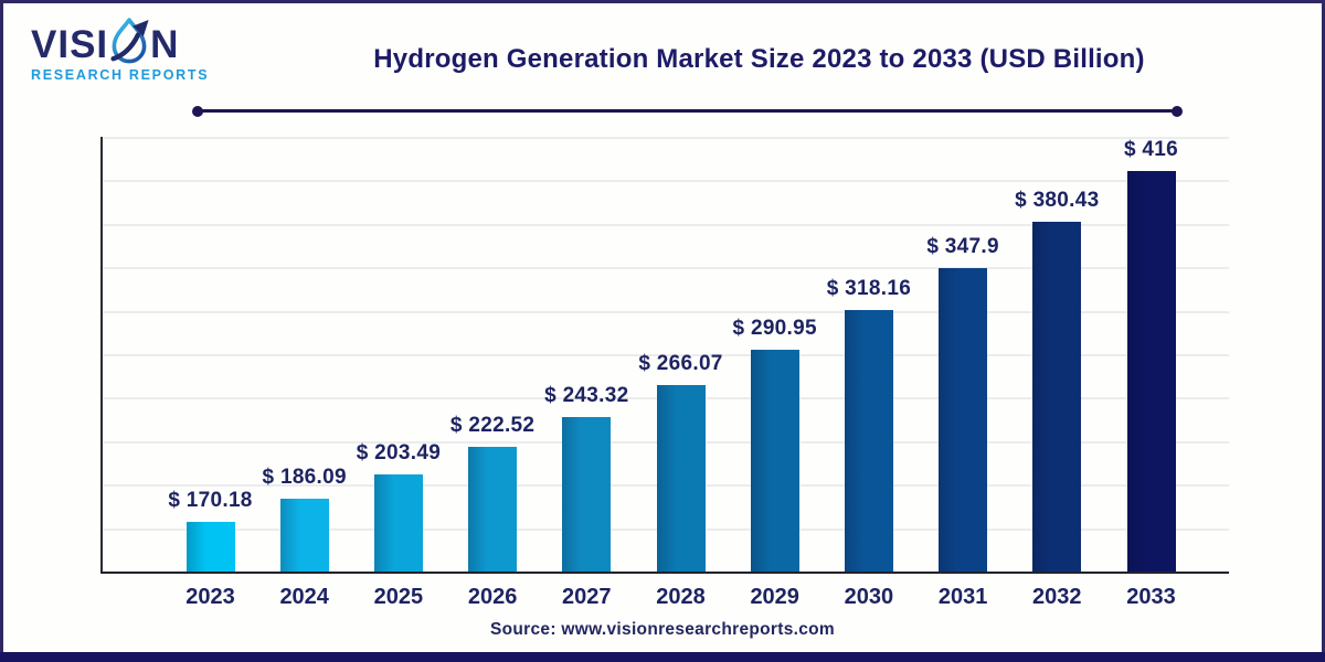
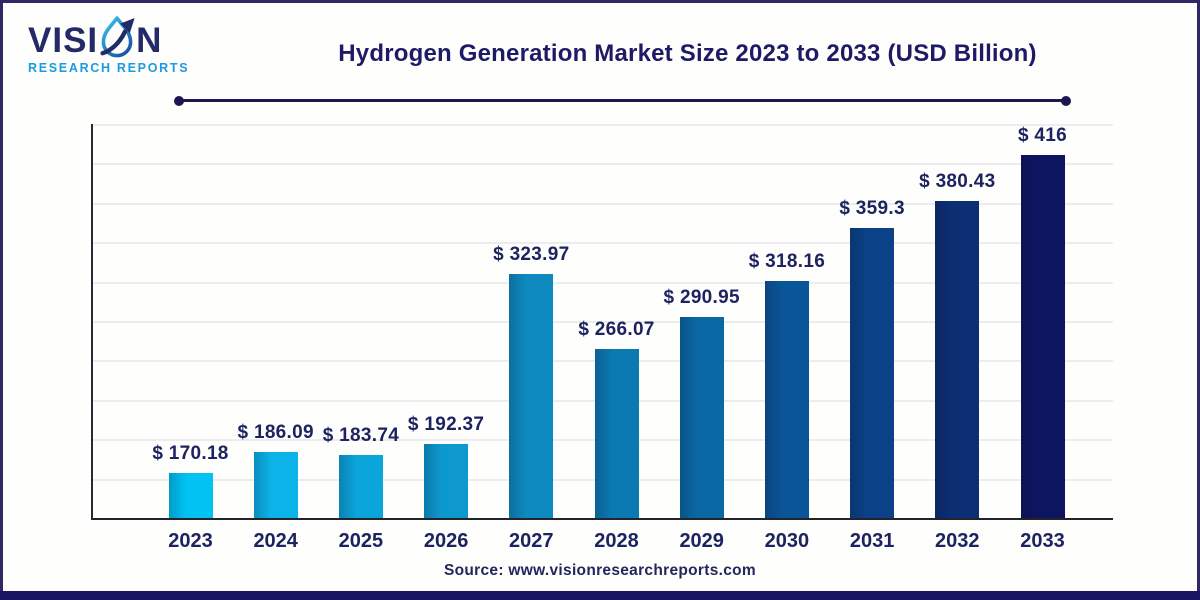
2025: 203.49 -> 183.74
2026: 222.52 -> 192.37
2027: 243.32 -> 323.97
2031: 347.9 -> 359.3
